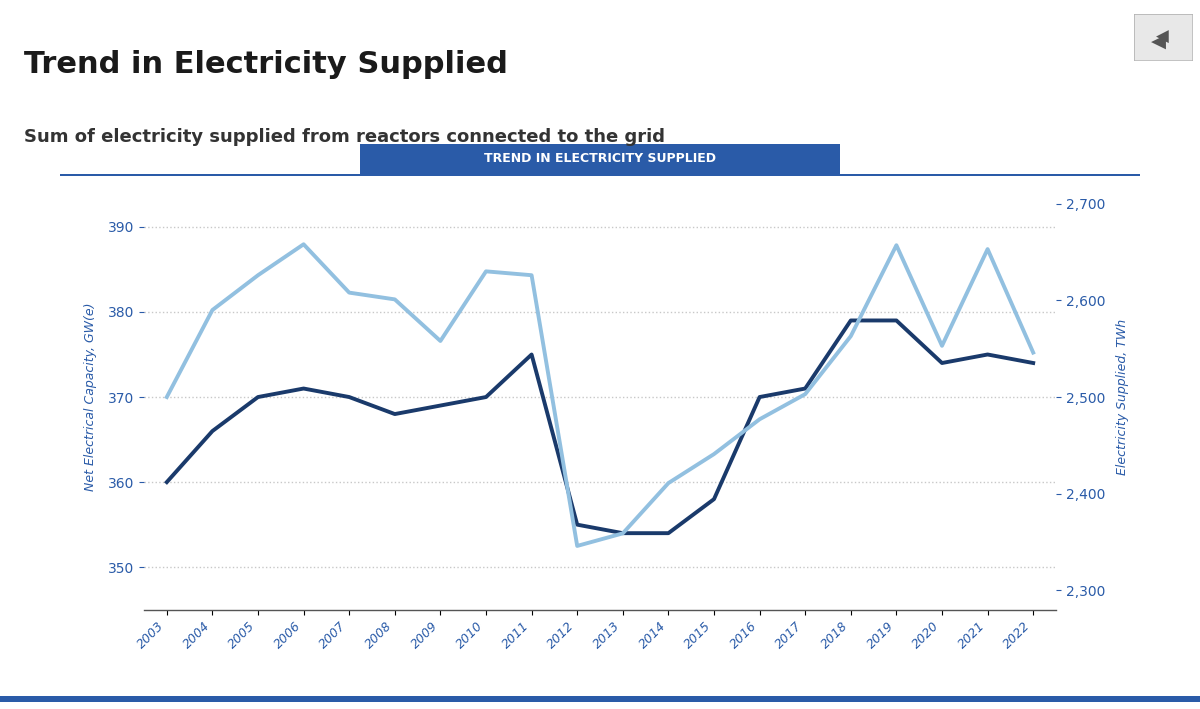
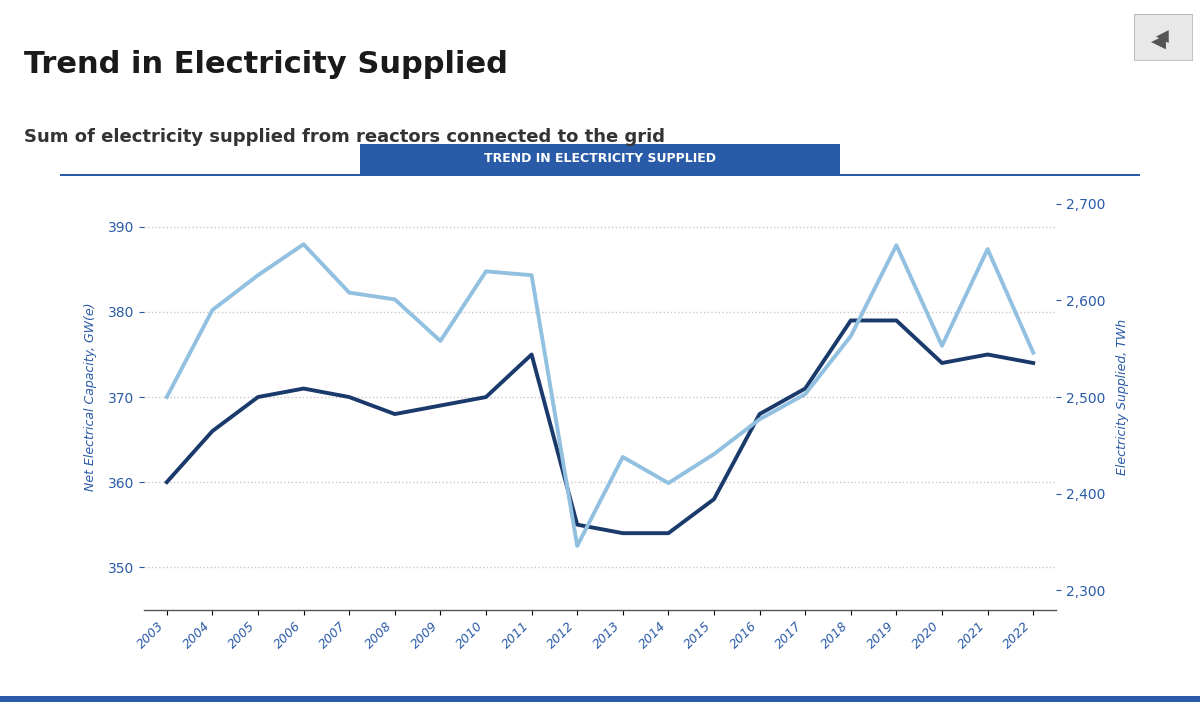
Electricity Supplied, TWh/2013: 2,359 -> 2,438
Net Electrical Capacity, GW(e)/2016: 370 -> 368
